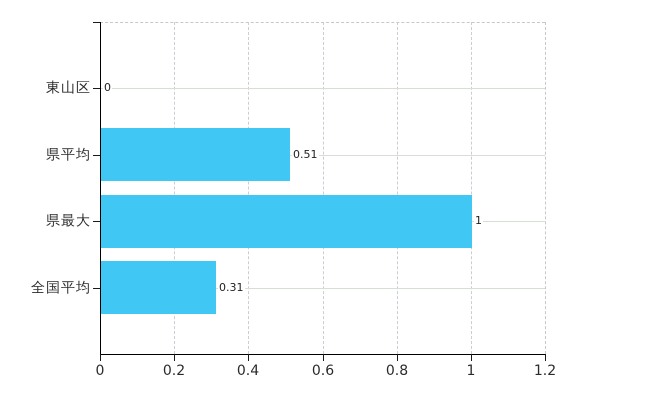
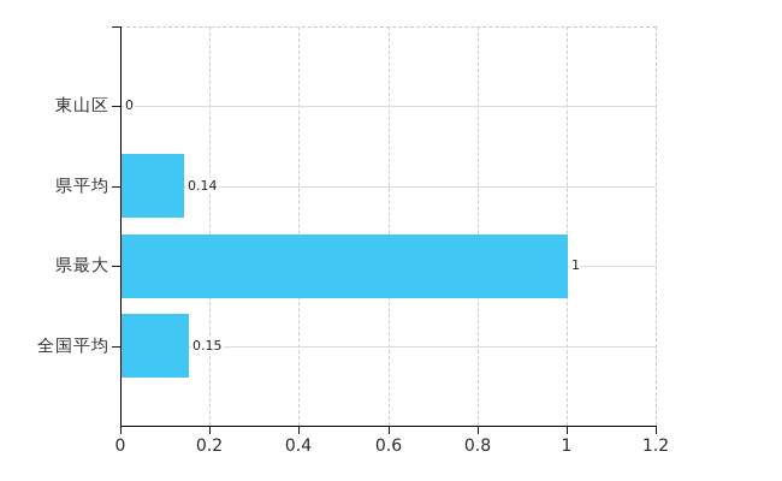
県平均: 0.51 -> 0.14
全国平均: 0.31 -> 0.15
